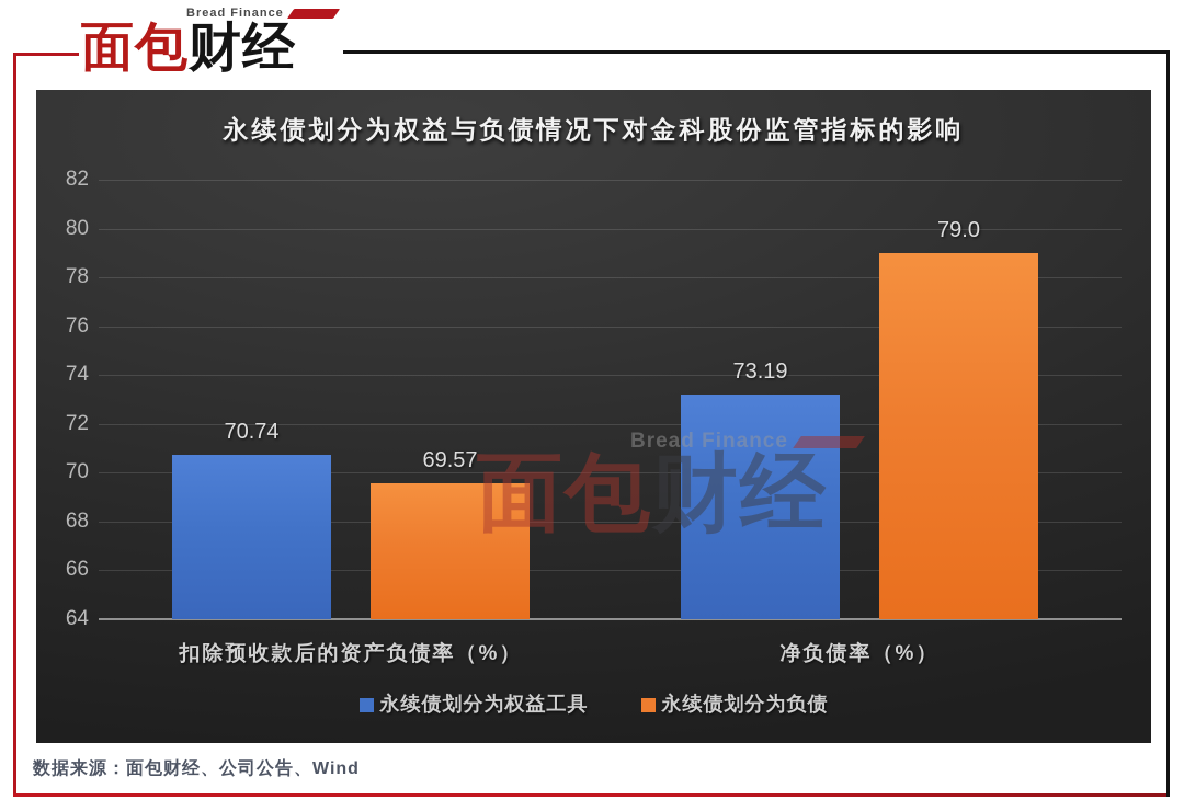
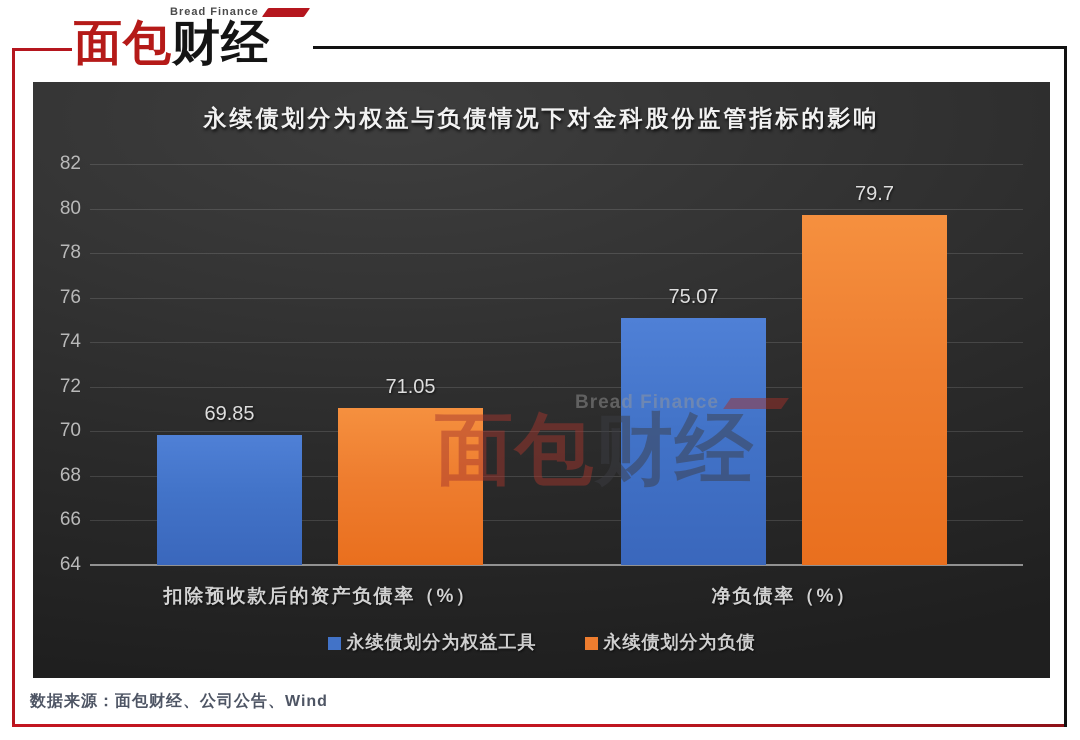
永续债划分为权益工具/扣除预收款后的资产负债率（%）: 70.74 -> 69.85
永续债划分为负债/扣除预收款后的资产负债率（%）: 69.57 -> 71.05
永续债划分为权益工具/净负债率（%）: 73.19 -> 75.07
永续债划分为负债/净负债率（%）: 79.0 -> 79.7
